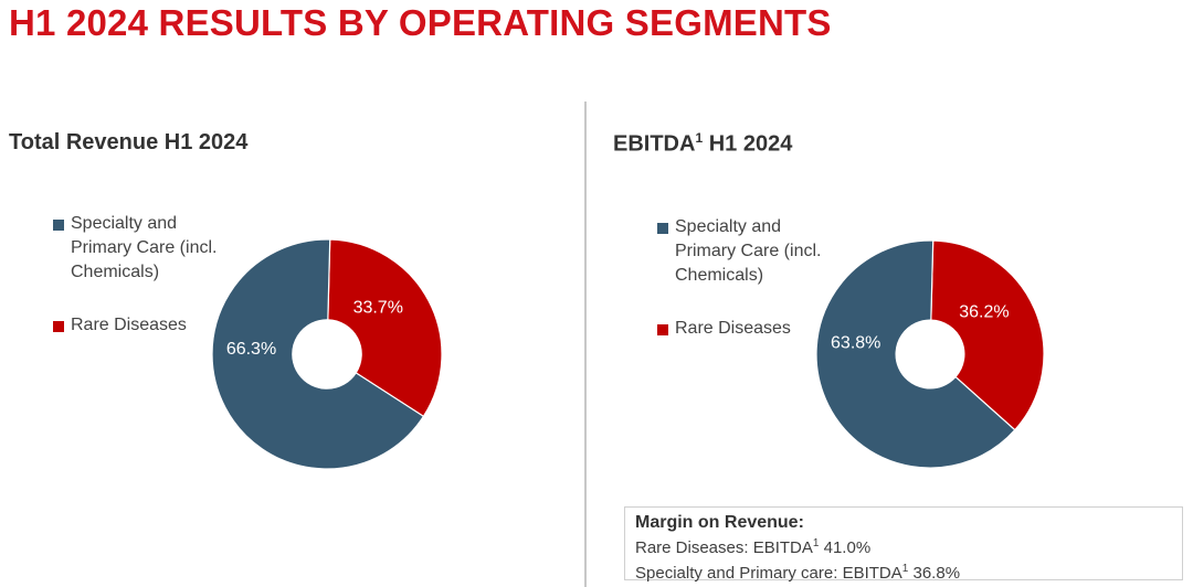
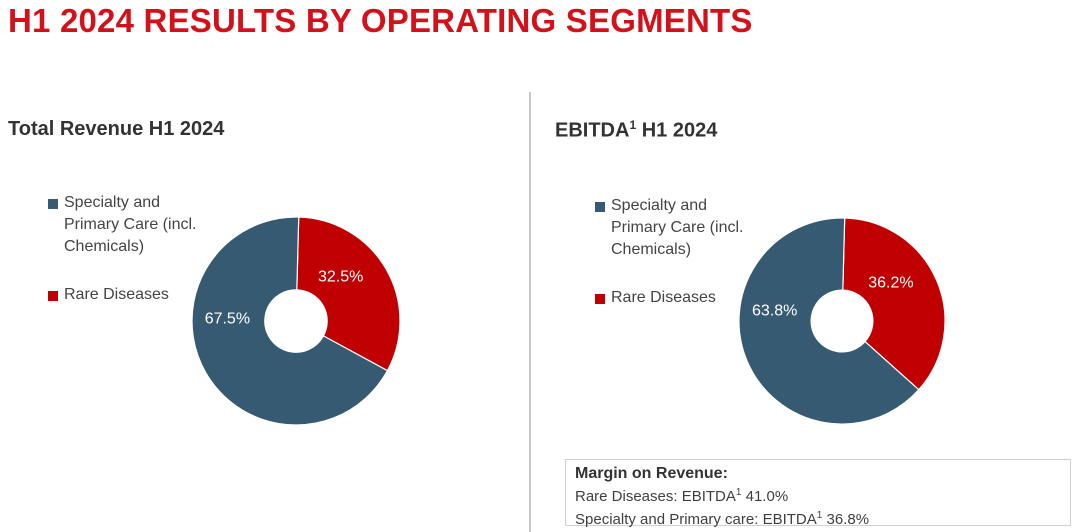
Total Revenue H1 2024/Specialty and Primary Care (incl. Chemicals): 66.3% -> 67.5%
Total Revenue H1 2024/Rare Diseases: 33.7% -> 32.5%
